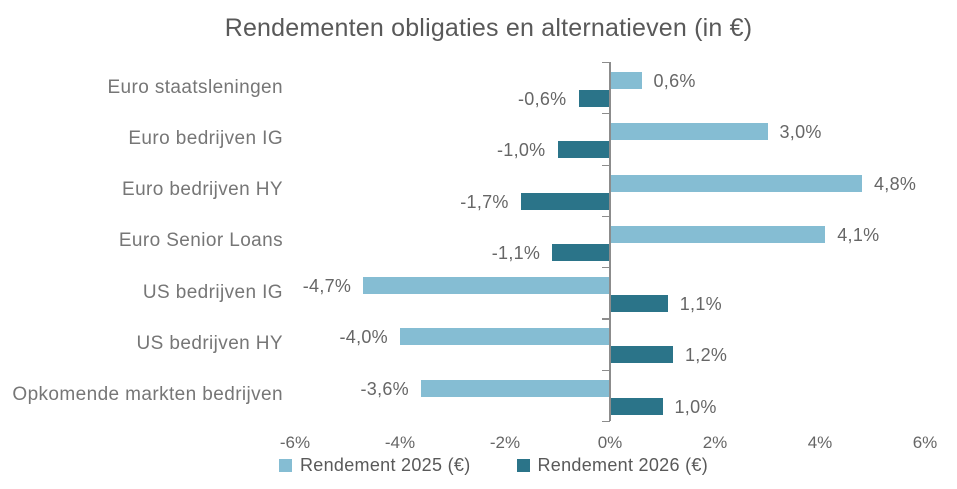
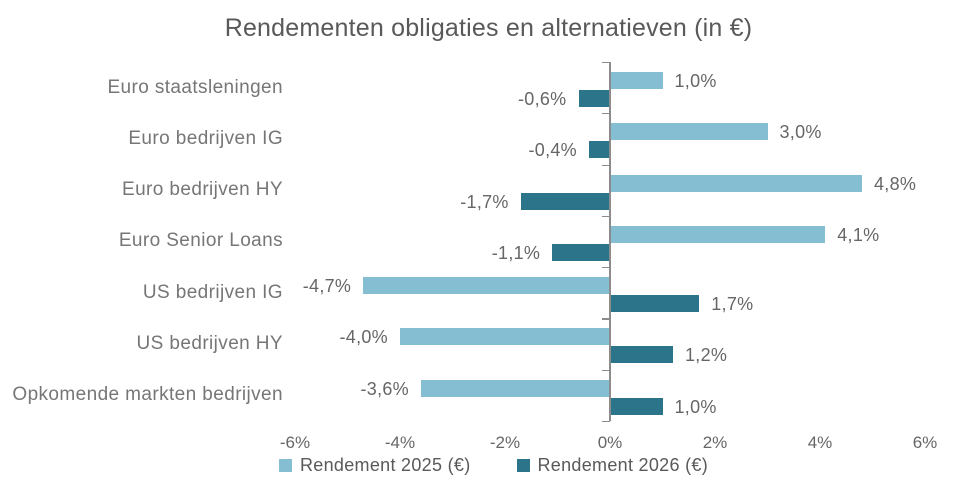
Rendement 2025 (€)/Euro staatsleningen: 0,6% -> 1,0%
Rendement 2026 (€)/Euro bedrijven IG: -1,0% -> -0,4%
Rendement 2026 (€)/US bedrijven IG: 1,1% -> 1,7%
